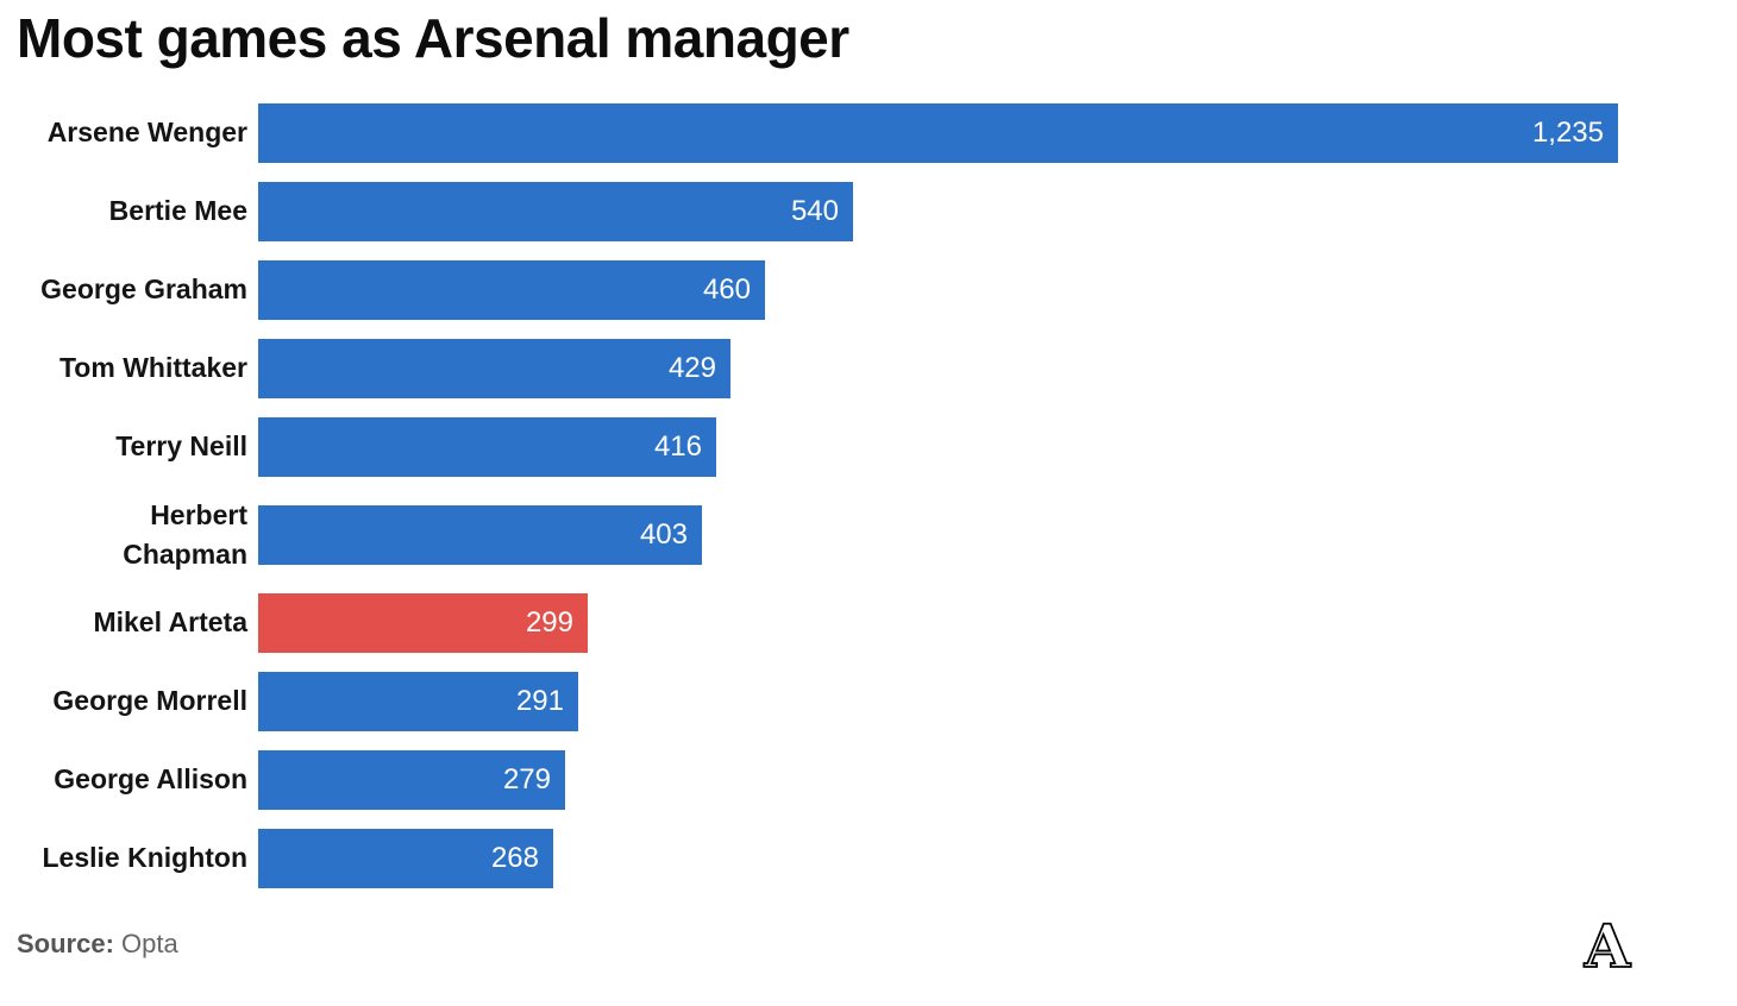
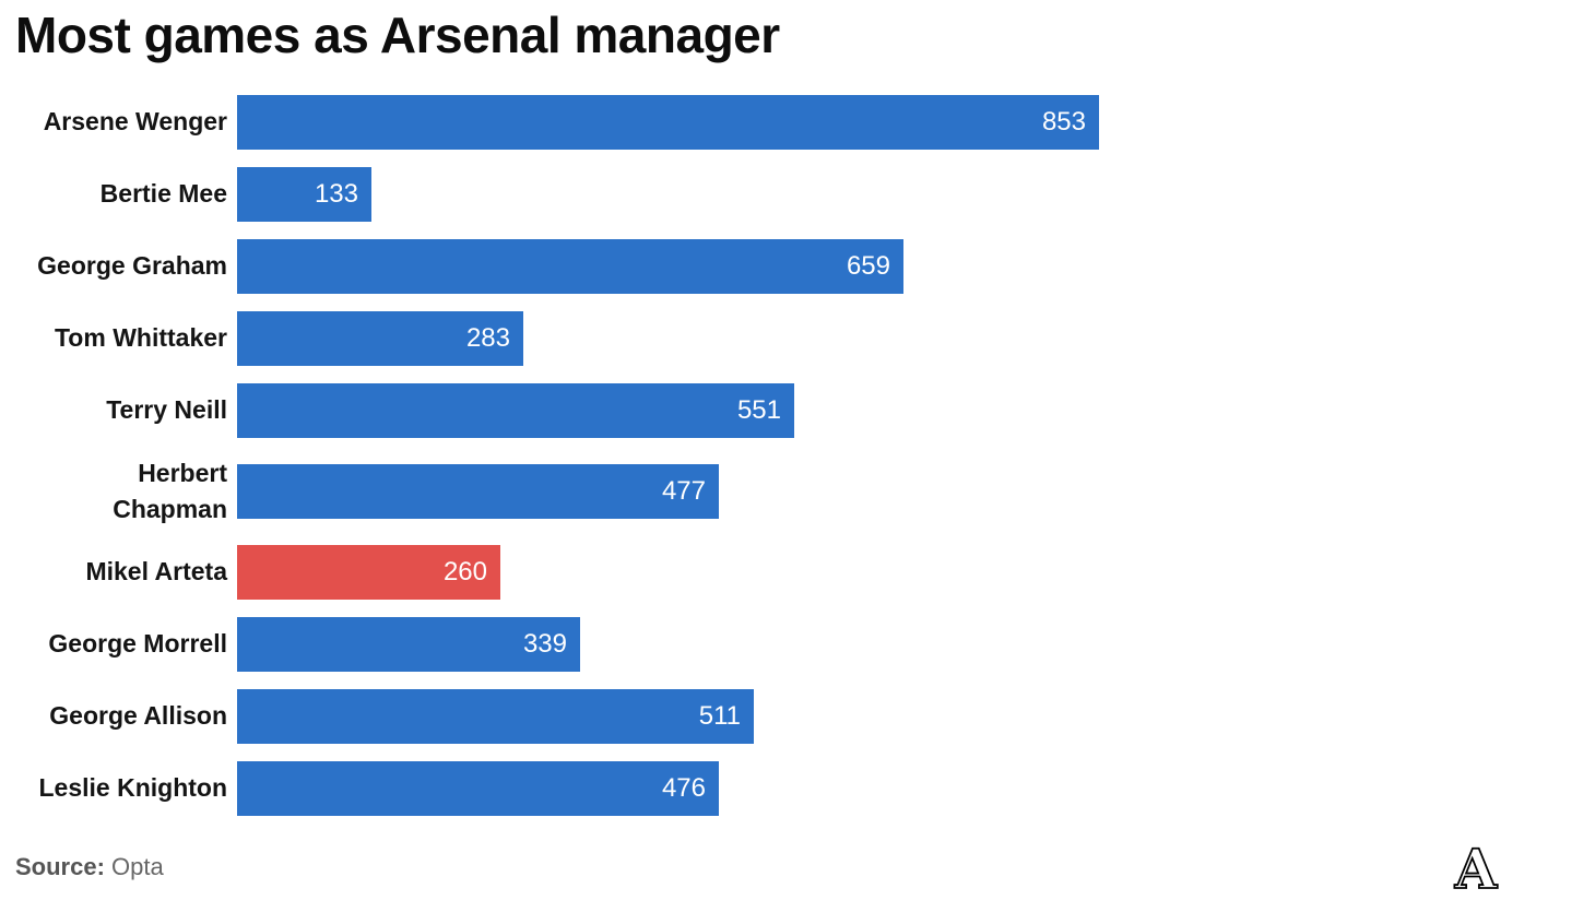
Arsene Wenger: 1,235 -> 853
Bertie Mee: 540 -> 133
George Graham: 460 -> 659
Tom Whittaker: 429 -> 283
Terry Neill: 416 -> 551
Herbert Chapman: 403 -> 477
Mikel Arteta: 299 -> 260
George Morrell: 291 -> 339
George Allison: 279 -> 511
Leslie Knighton: 268 -> 476
